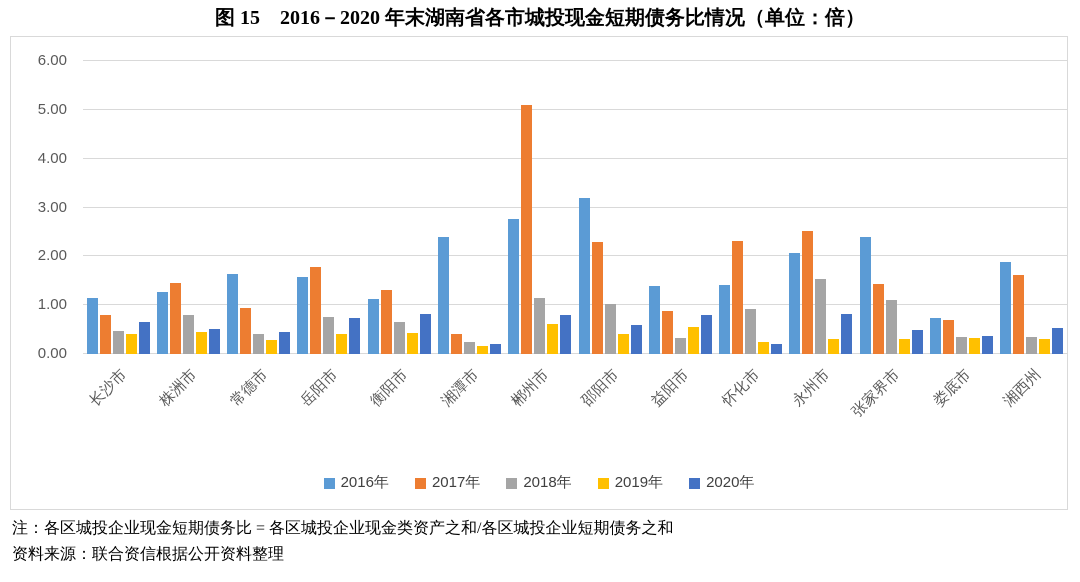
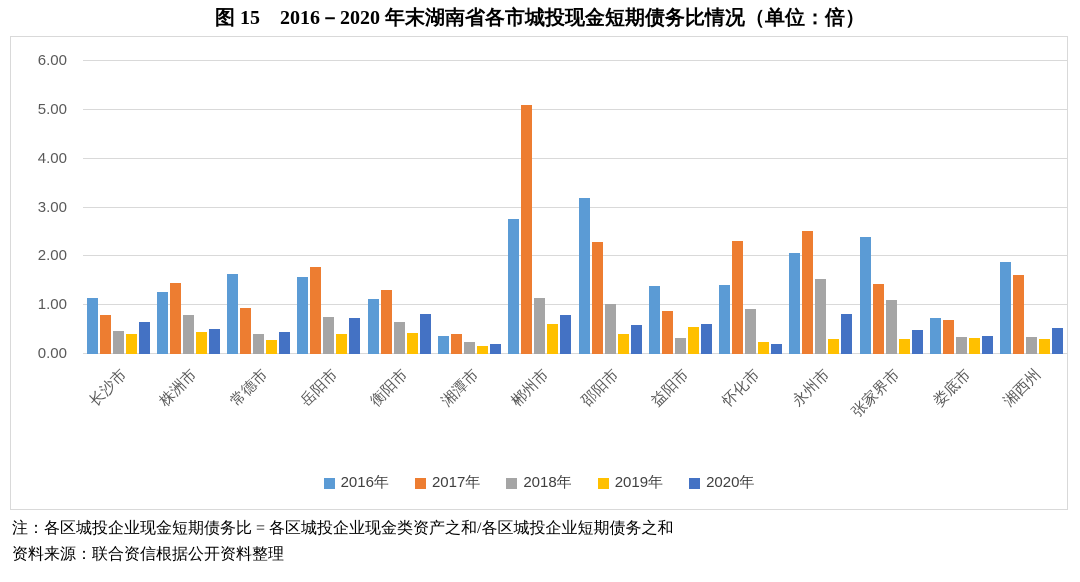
2016年/湘潭市: 2.4 -> 0.4
2020年/益阳市: 0.8 -> 0.6
